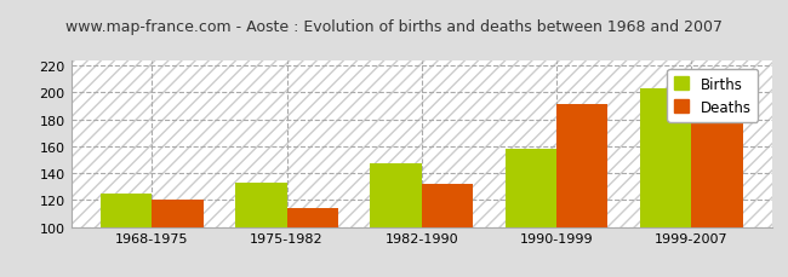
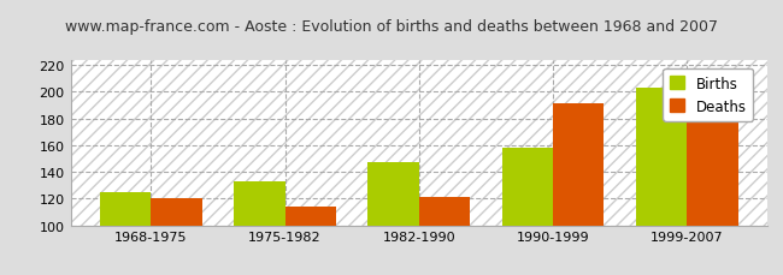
Deaths/1982-1990: 132 -> 121
